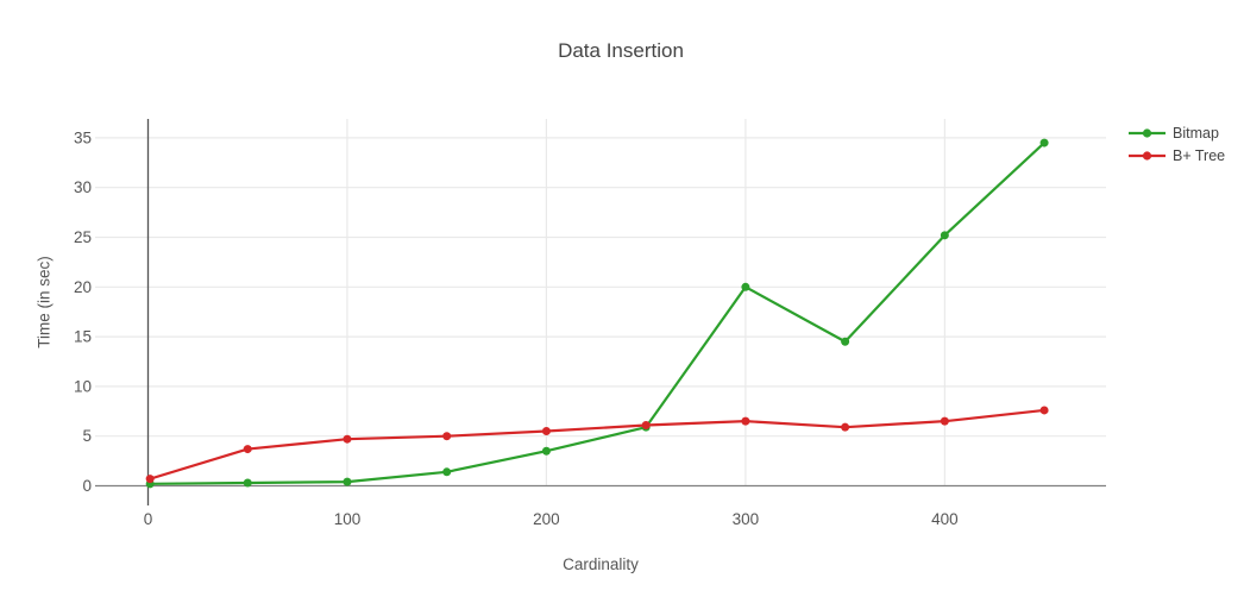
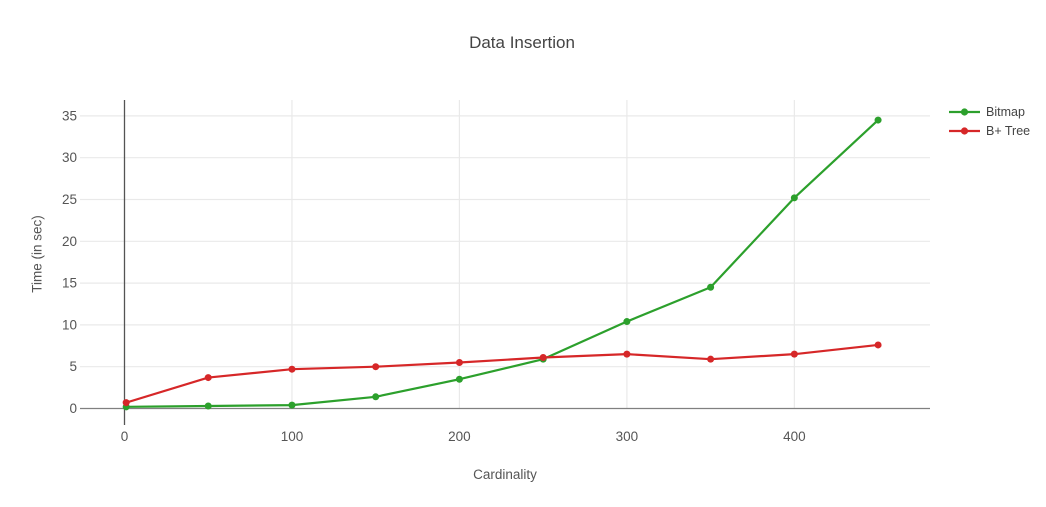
Bitmap/300: 20 -> 10
